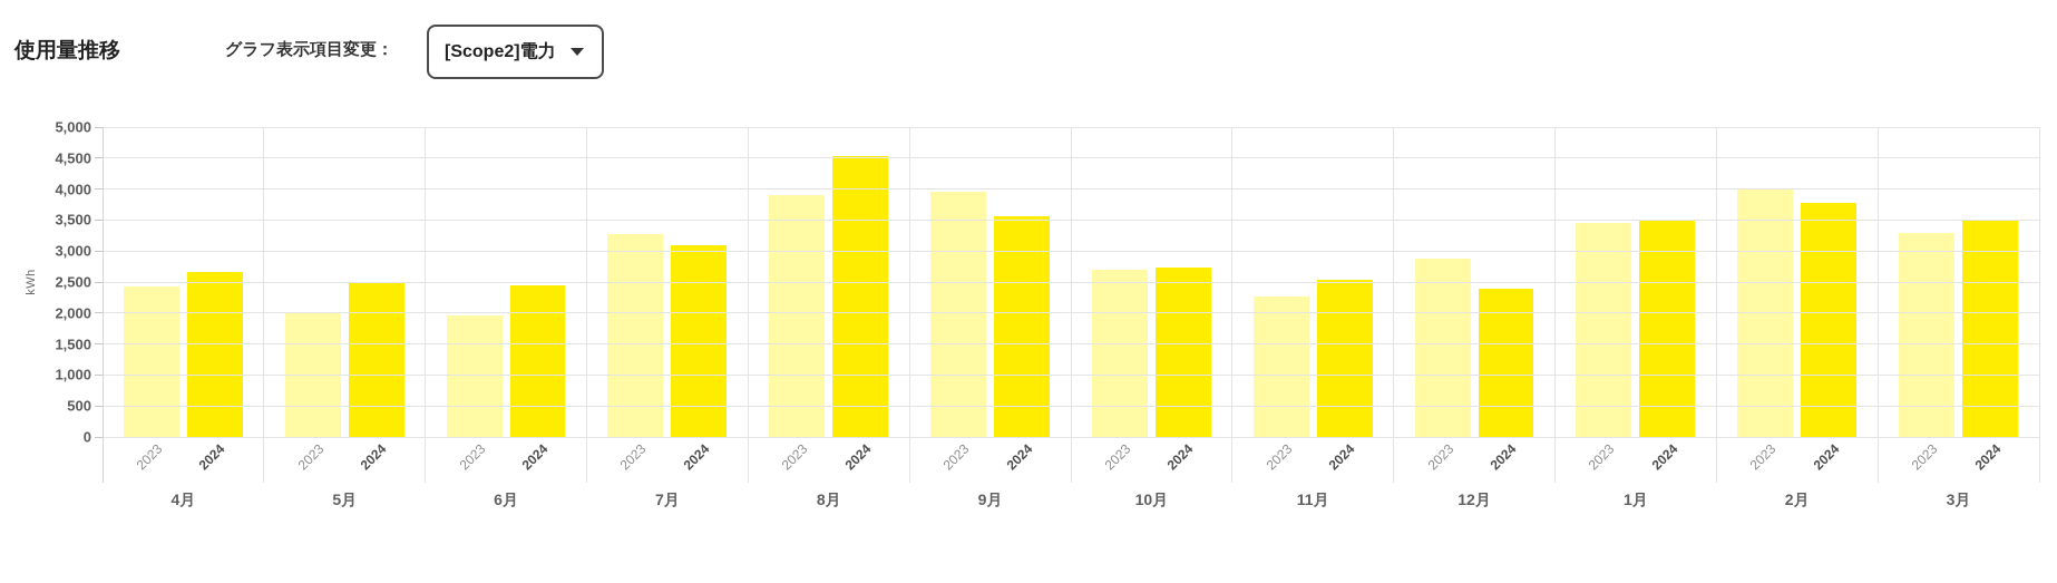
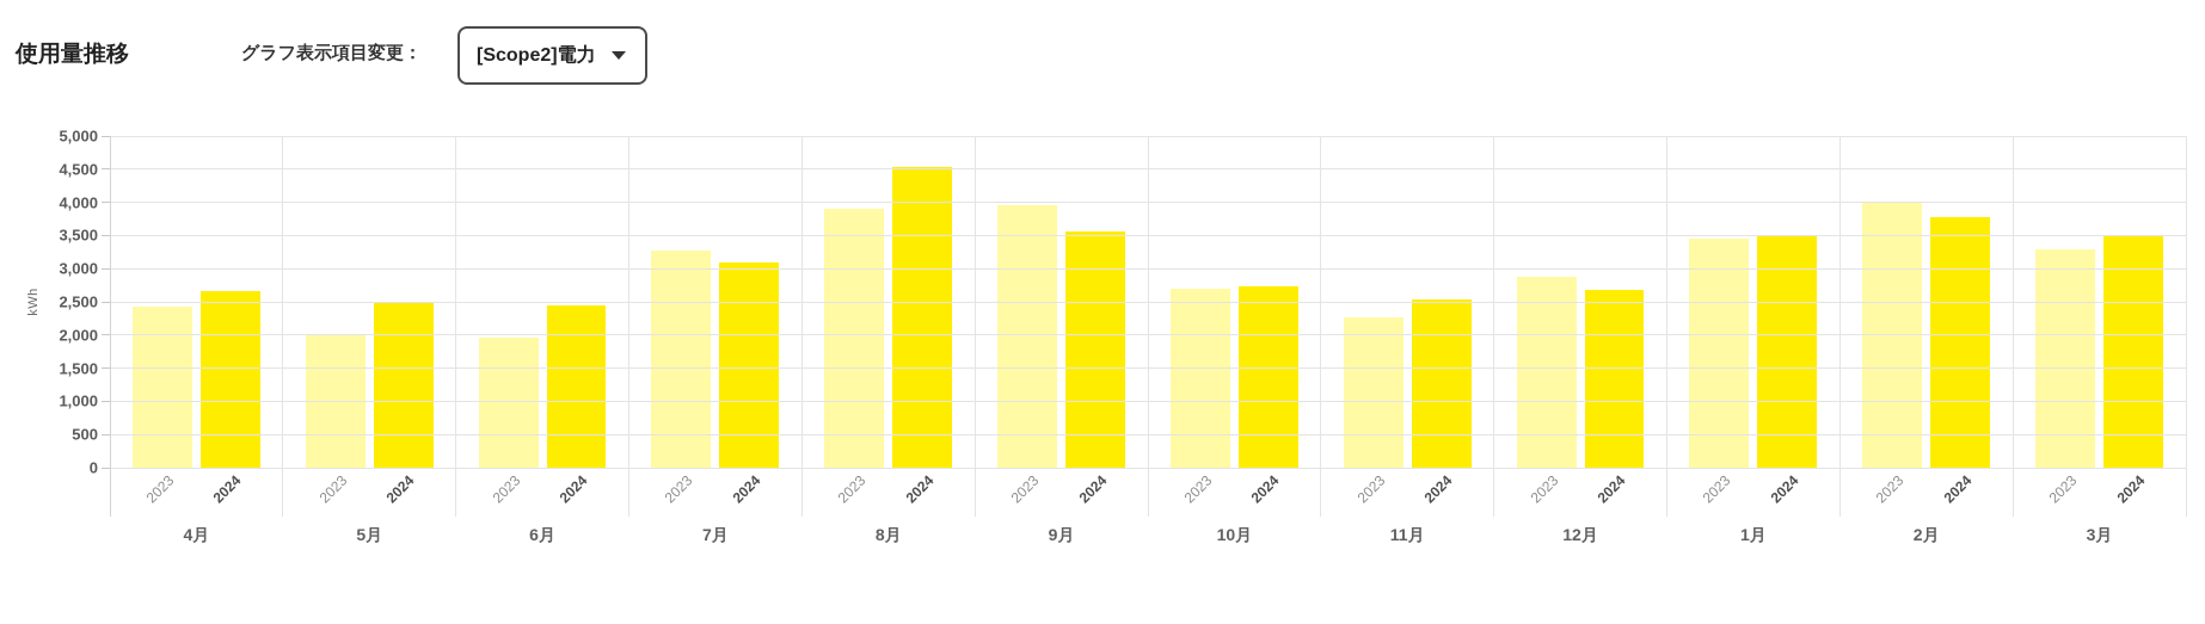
2024/12月: 2400 -> 2700
